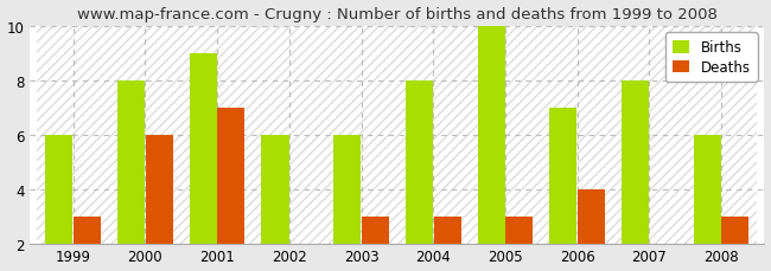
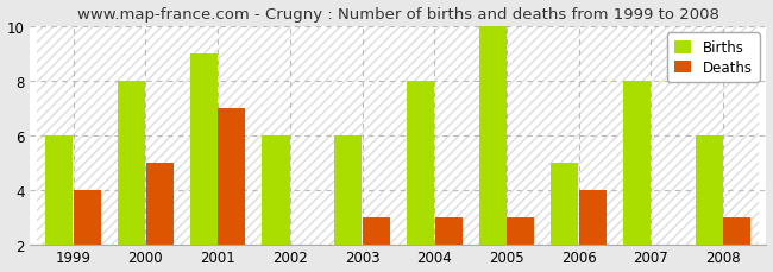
Deaths/1999: 3 -> 4
Deaths/2000: 6 -> 5
Births/2006: 7 -> 5
